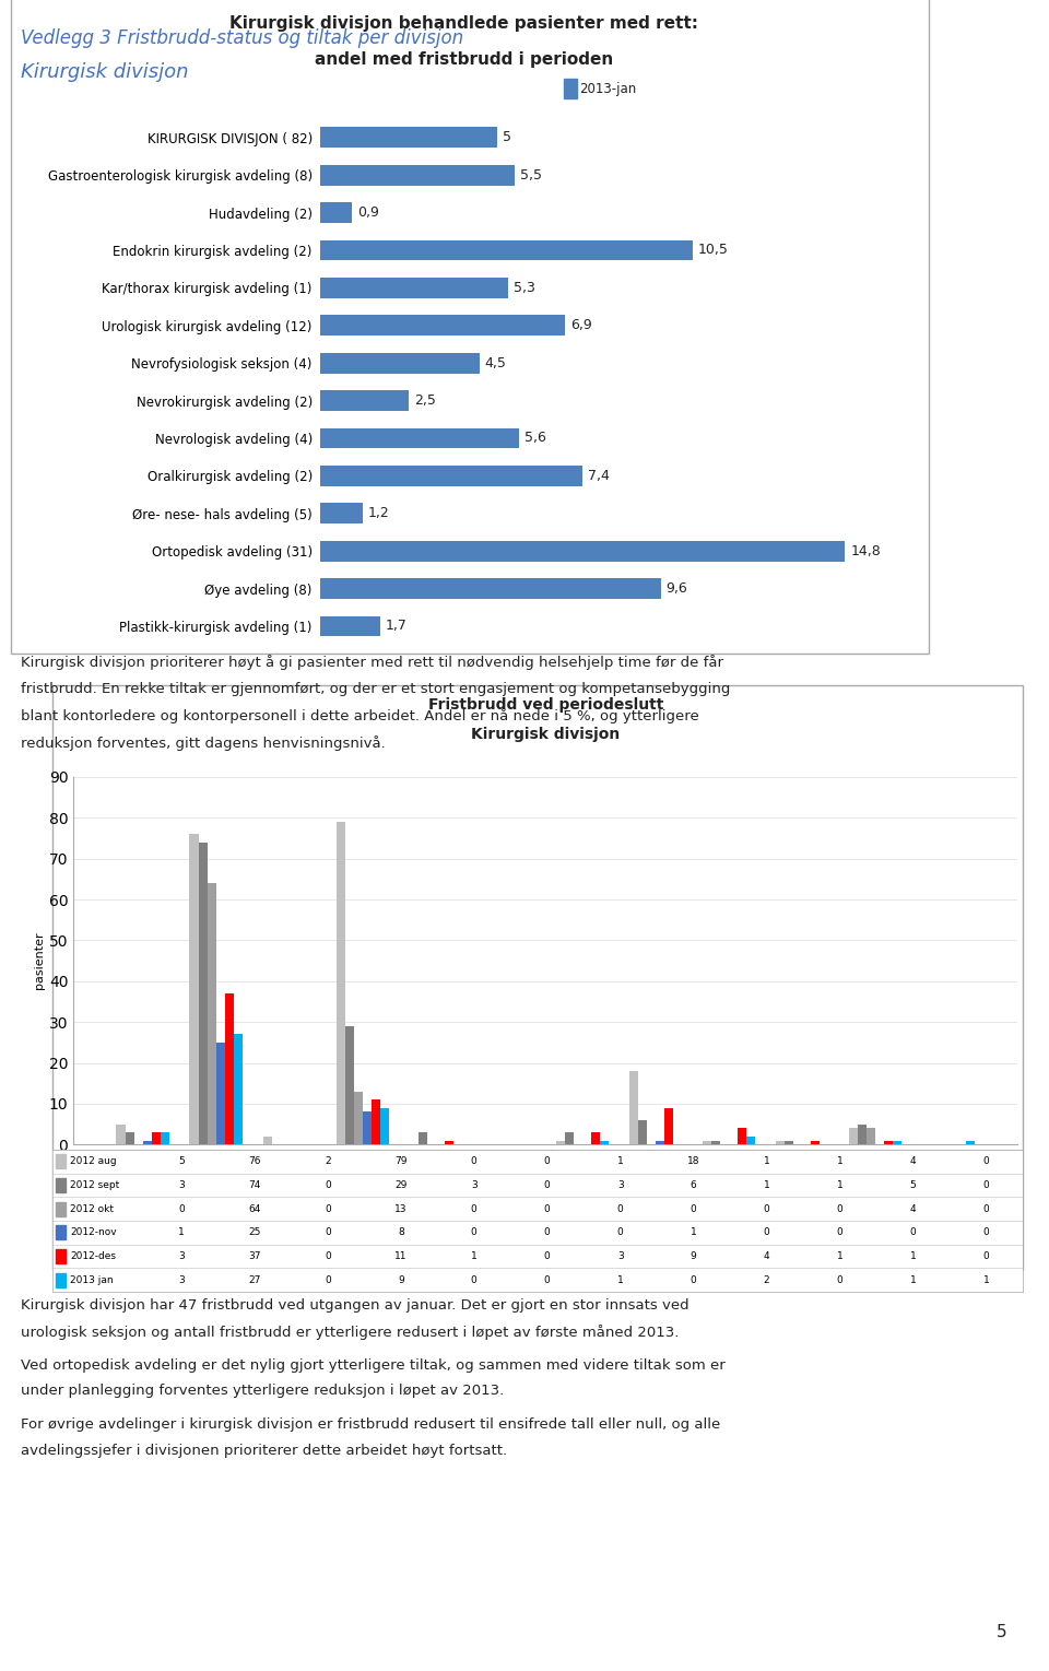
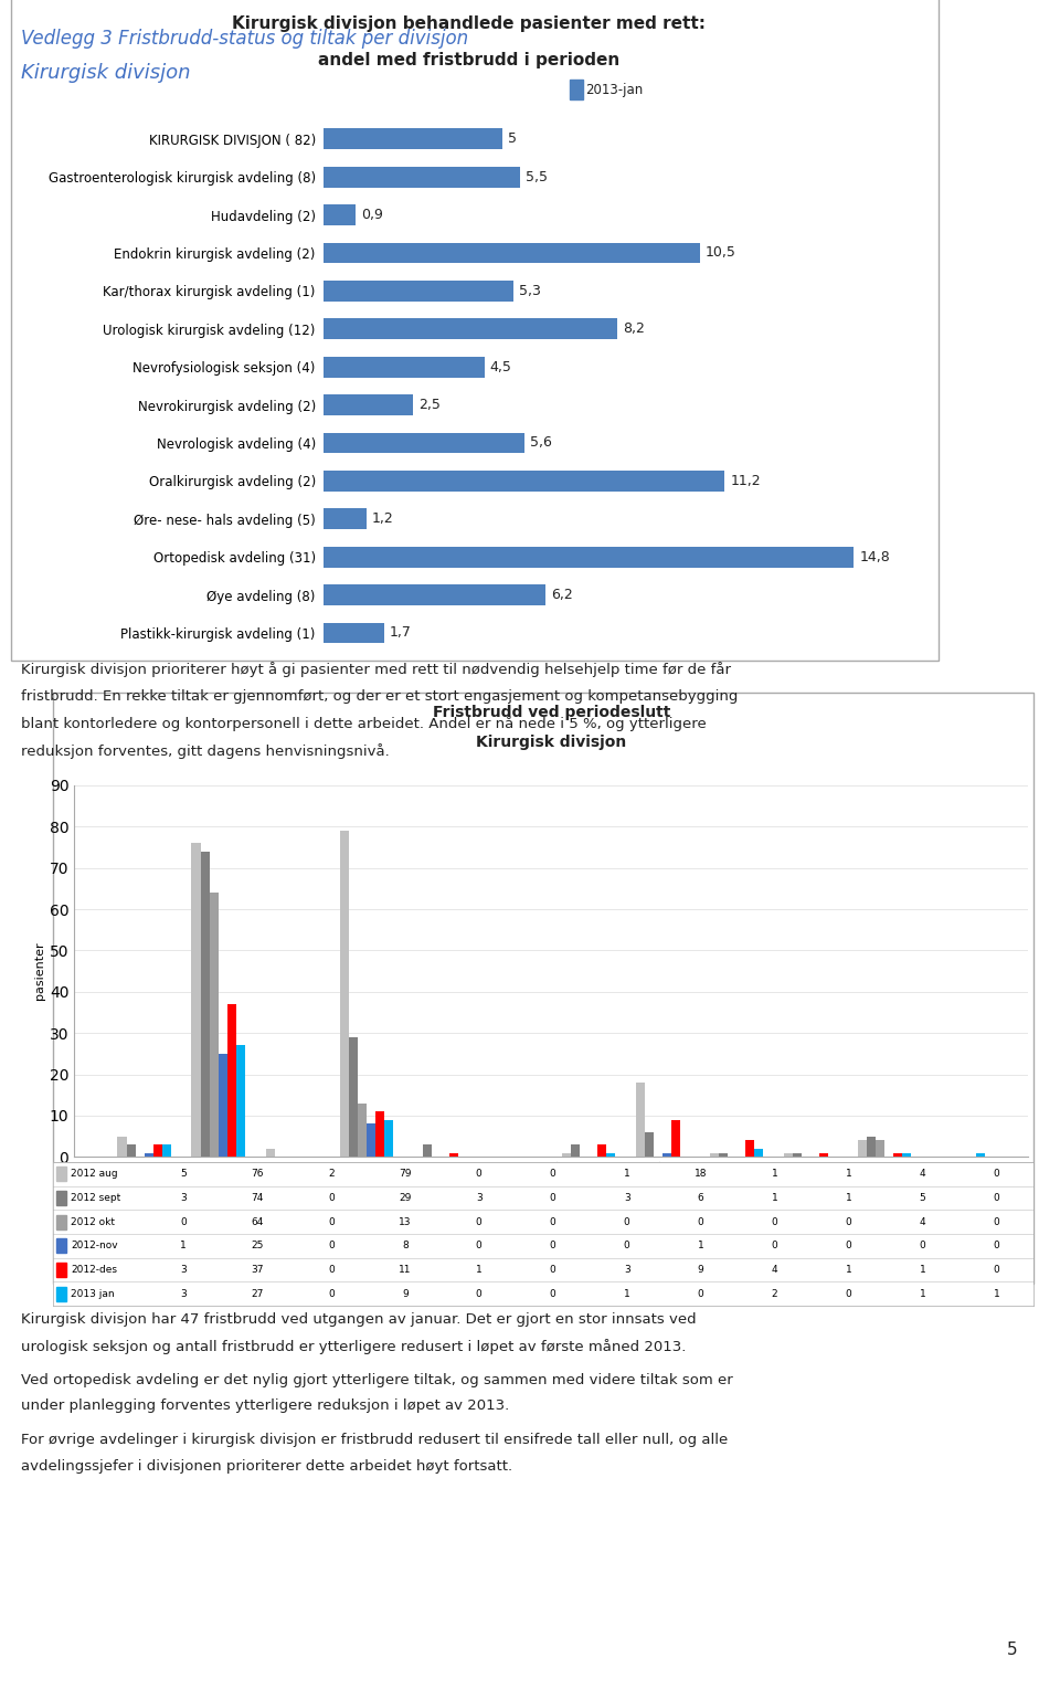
Urologisk kirurgisk avdeling (12): 6,9 -> 8,2
Oralkirurgisk avdeling (2): 7,4 -> 11,2
Øye avdeling (8): 9,6 -> 6,2
